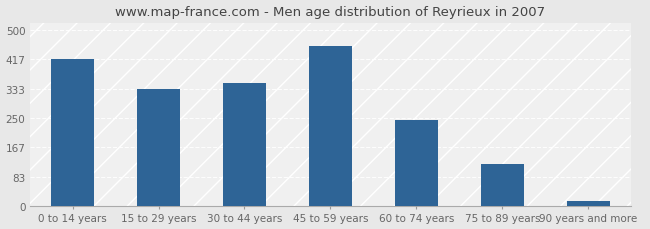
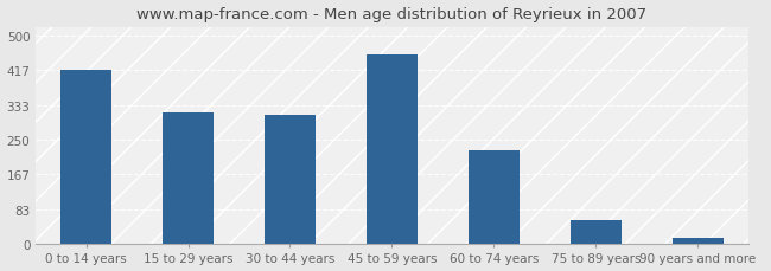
15 to 29 years: 333 -> 315
30 to 44 years: 350 -> 310
60 to 74 years: 245 -> 225
75 to 89 years: 118 -> 55
